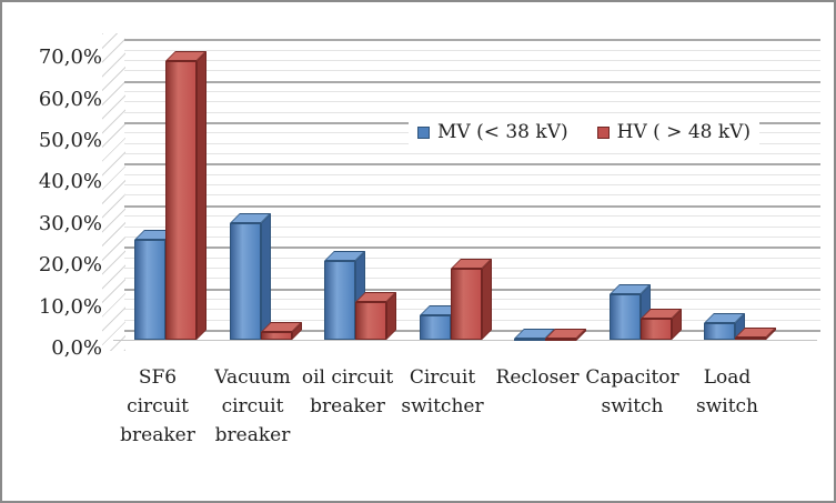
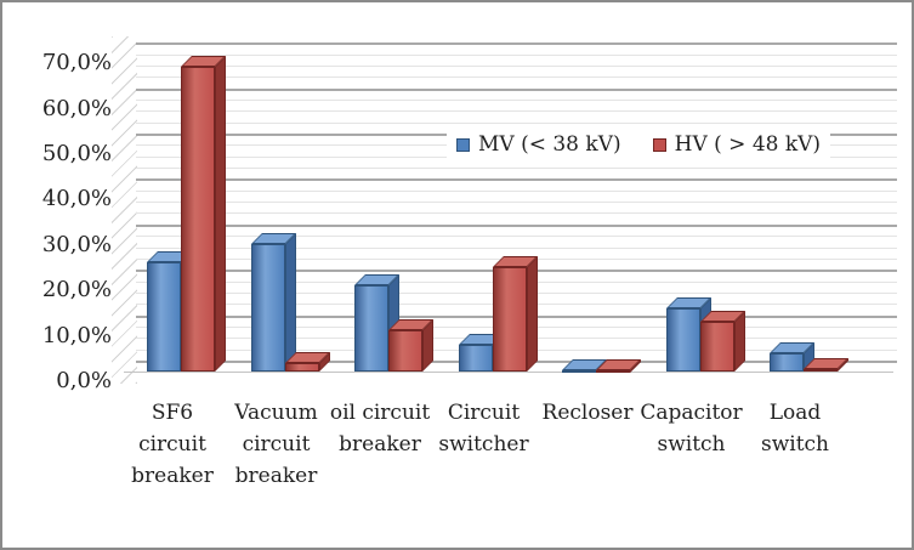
HV ( > 48 kV)/Circuit switcher: 17% -> 23%
MV (< 38 kV)/Capacitor switch: 11% -> 14%
HV ( > 48 kV)/Capacitor switch: 5% -> 11%
